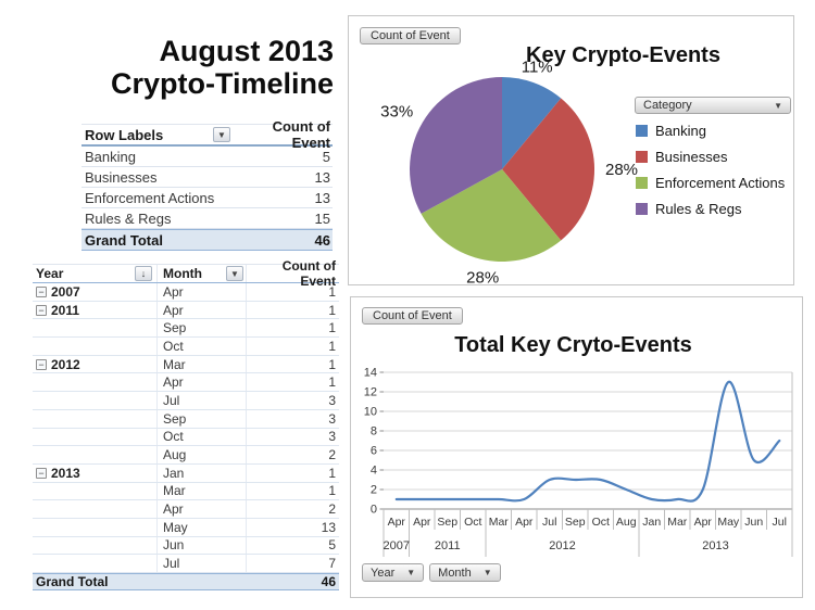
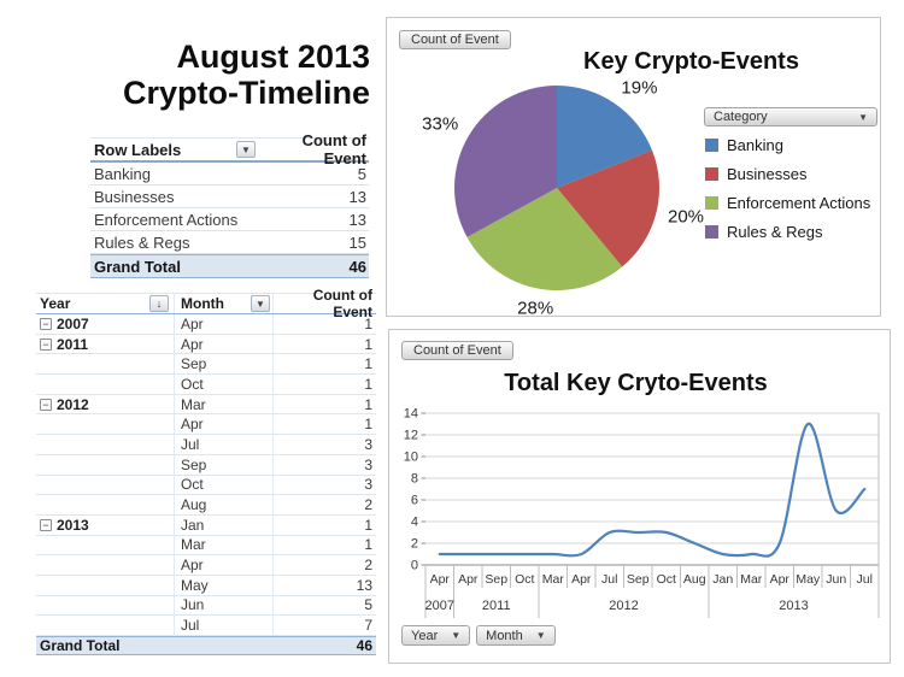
Key Crypto-Events/Banking: 11% -> 19%
Key Crypto-Events/Businesses: 28% -> 20%
